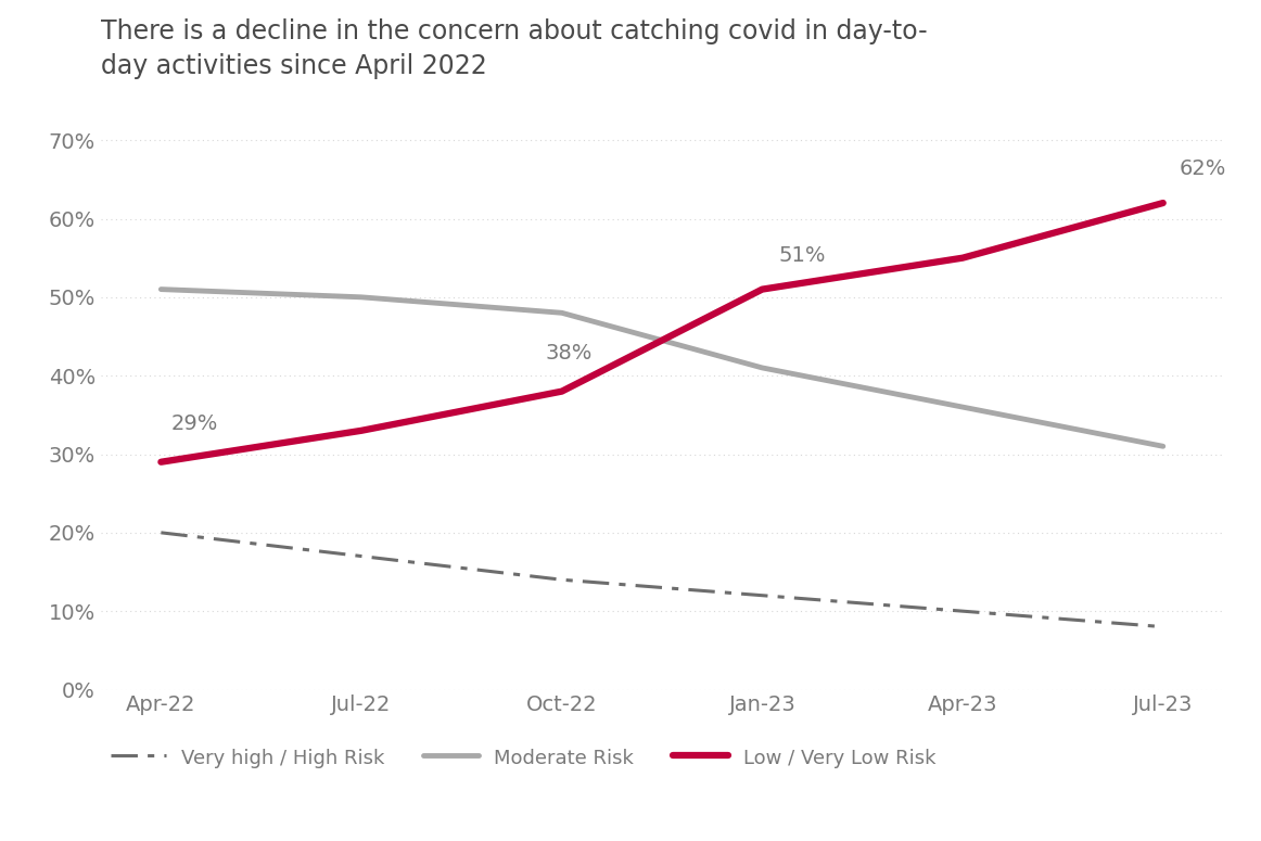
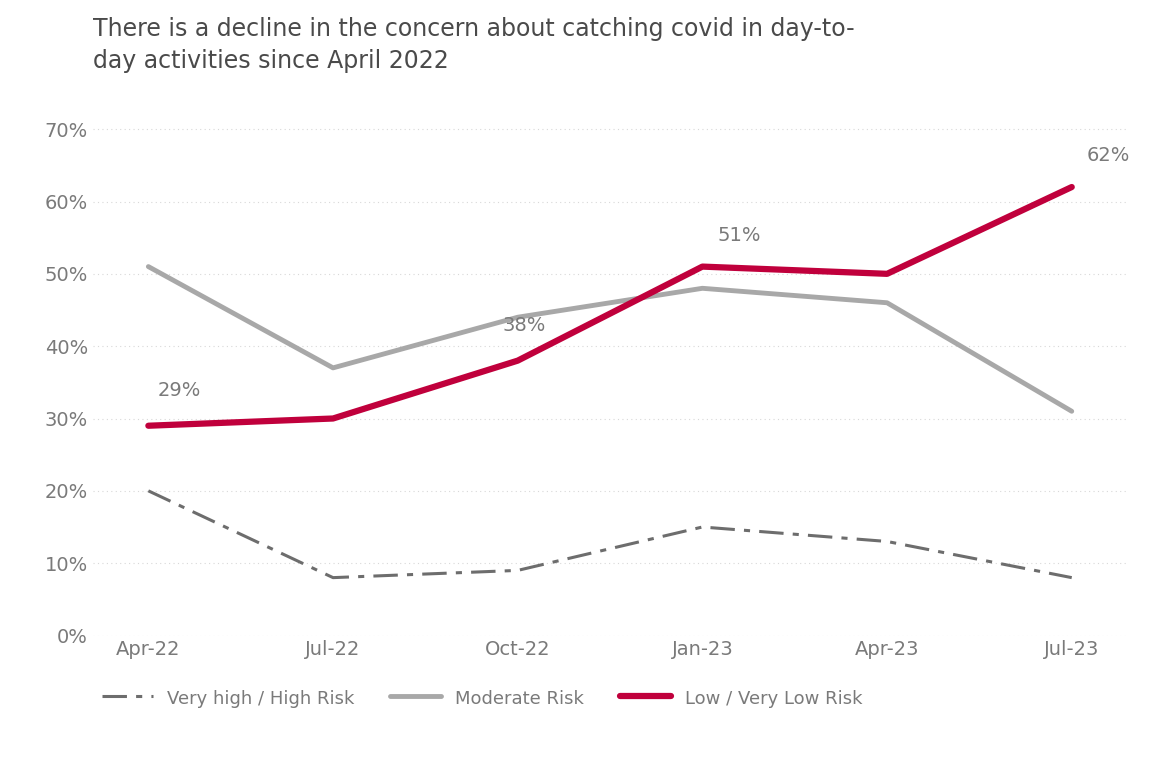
Very high / High Risk/Jul-22: 17% -> 8%
Moderate Risk/Jul-22: 50% -> 37%
Low / Very Low Risk/Jul-22: 33% -> 30%
Very high / High Risk/Oct-22: 14% -> 9%
Moderate Risk/Oct-22: 48% -> 44%
Very high / High Risk/Jan-23: 12% -> 15%
Moderate Risk/Jan-23: 41% -> 48%
Very high / High Risk/Apr-23: 10% -> 13%
Moderate Risk/Apr-23: 36% -> 46%
Low / Very Low Risk/Apr-23: 55% -> 50%
